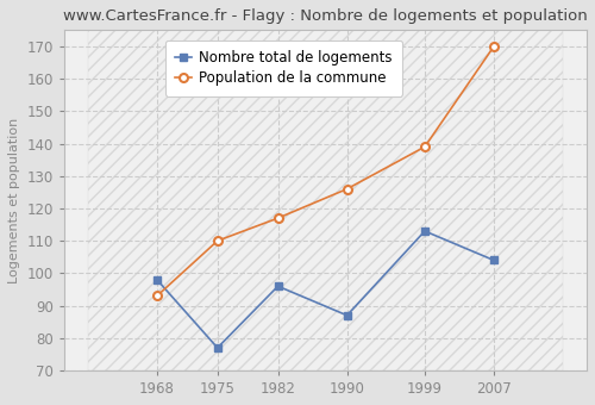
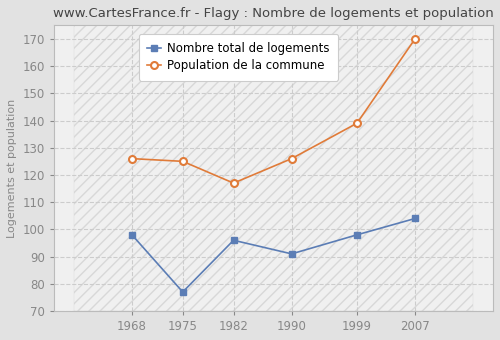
Population de la commune/1968: 93 -> 126
Population de la commune/1975: 110 -> 125
Nombre total de logements/1990: 87 -> 91
Nombre total de logements/1999: 113 -> 98
